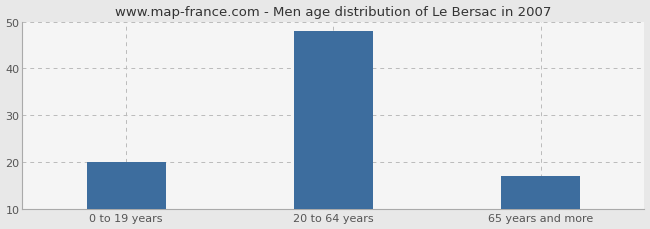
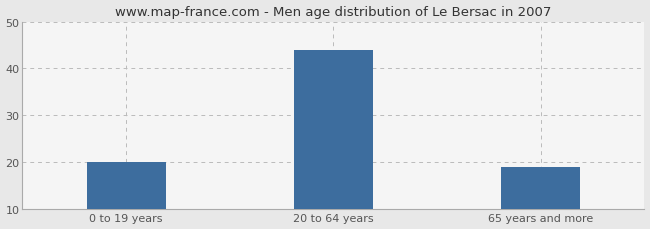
20 to 64 years: 48 -> 44
65 years and more: 17 -> 19
